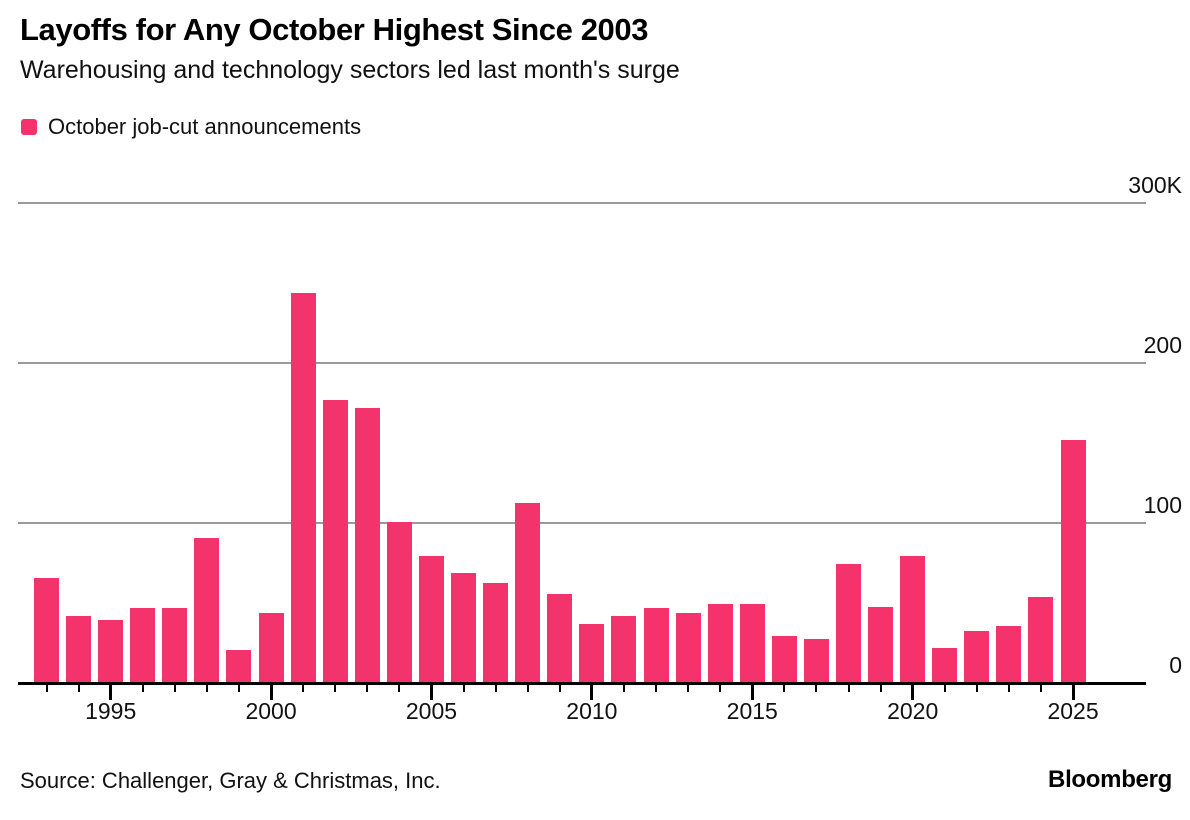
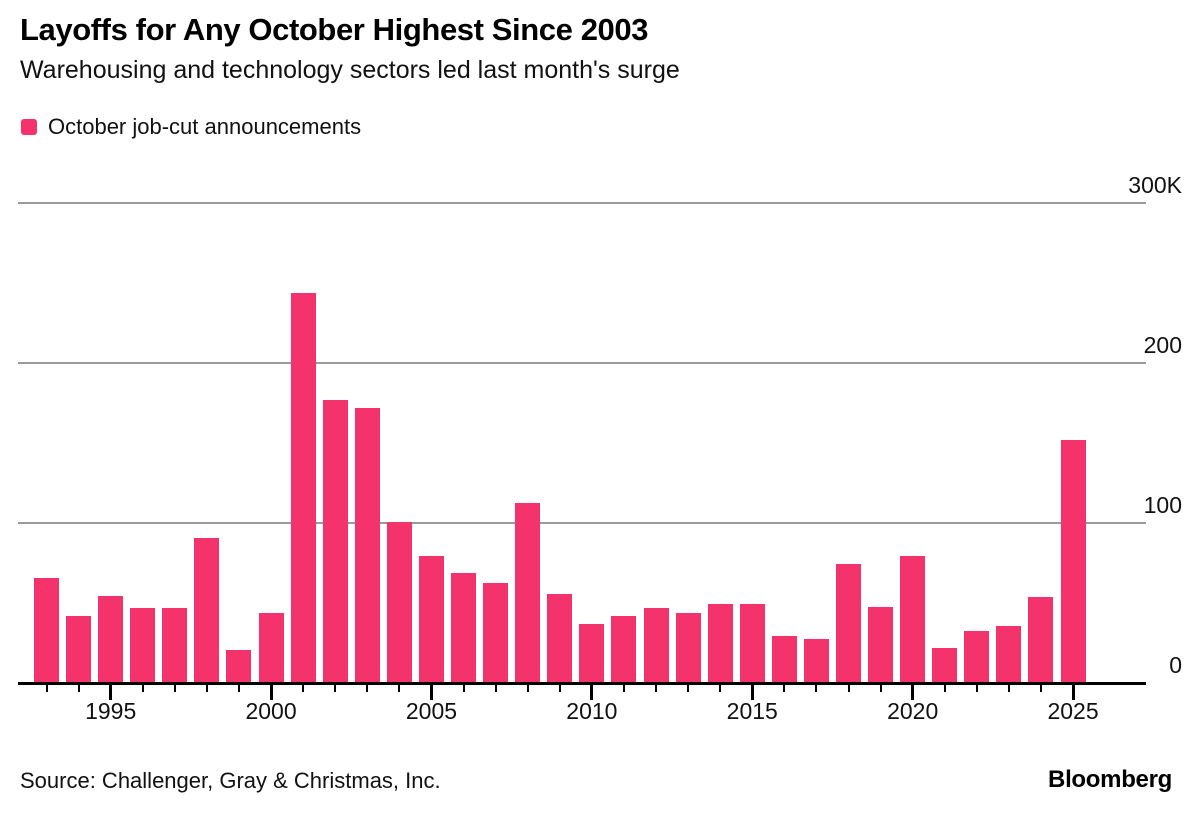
1995: 39K -> 54K
